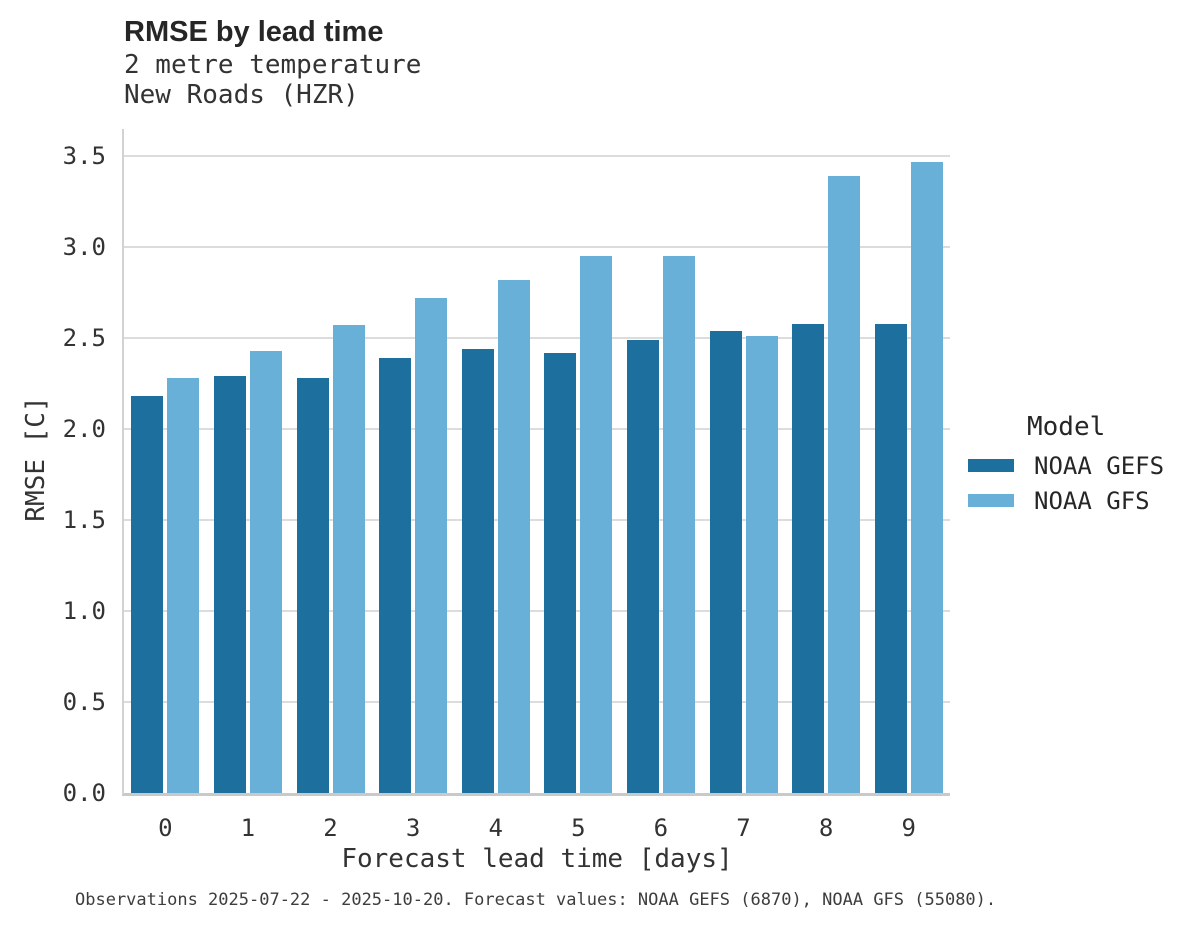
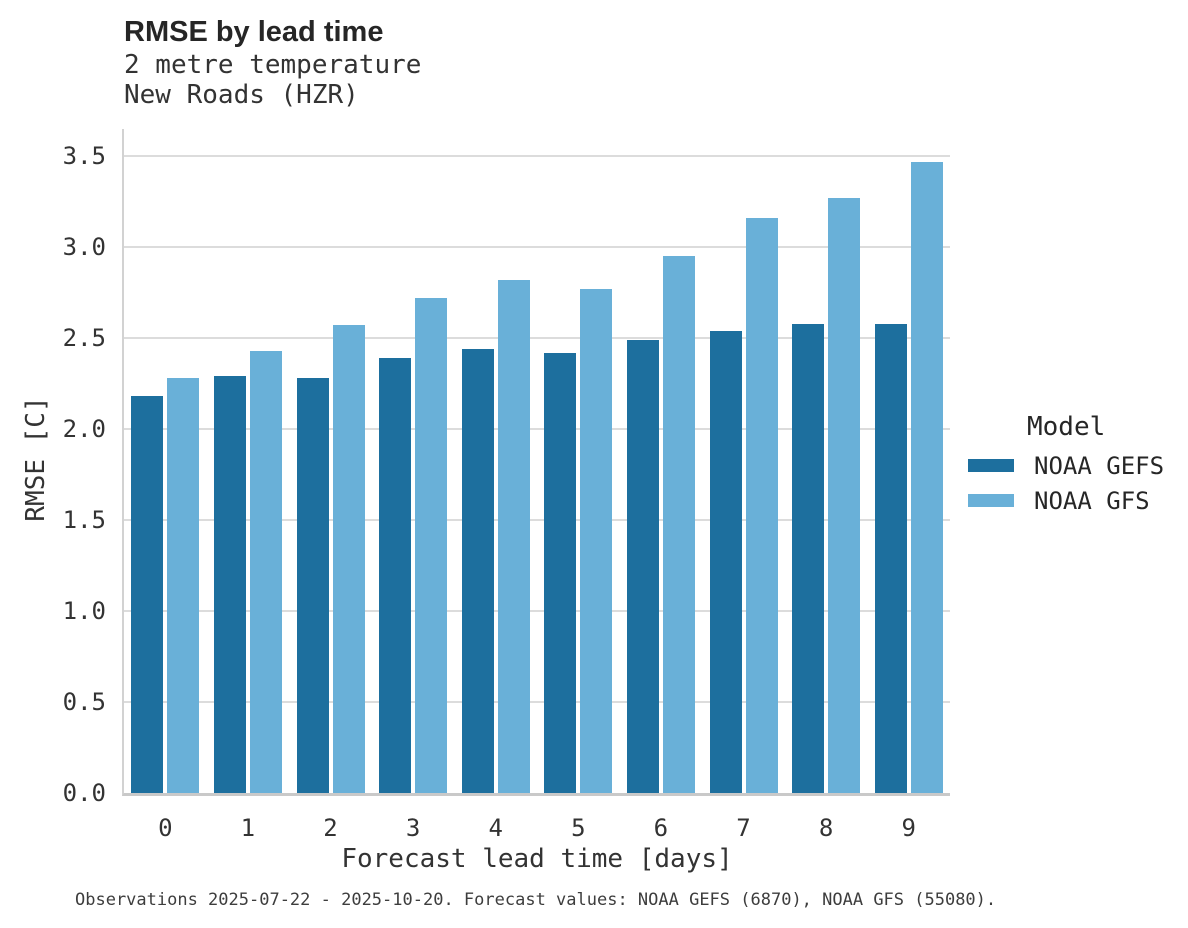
NOAA GFS/5: 2.95 -> 2.77
NOAA GFS/7: 2.51 -> 3.16
NOAA GFS/8: 3.39 -> 3.27
